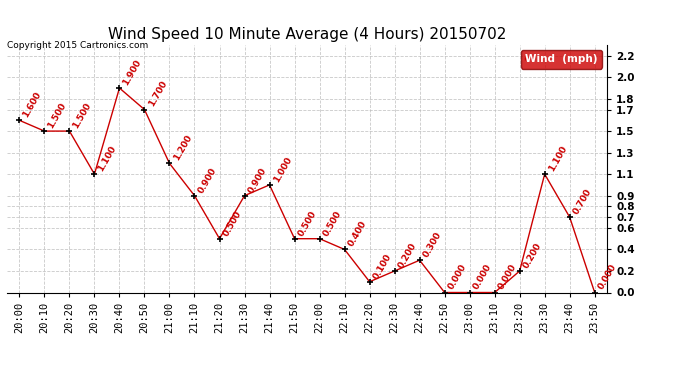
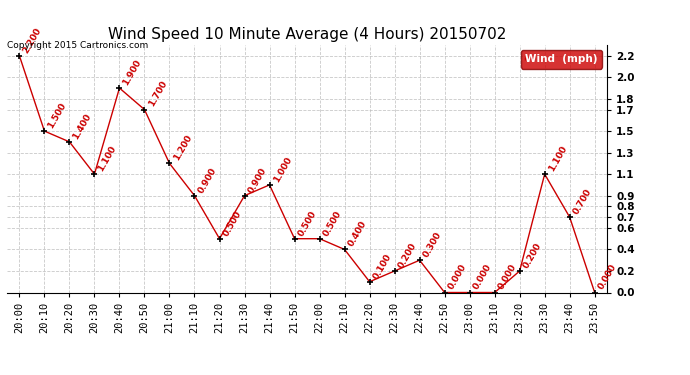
20:00: 1.6 -> 2.2
20:20: 1.500 -> 1.400
